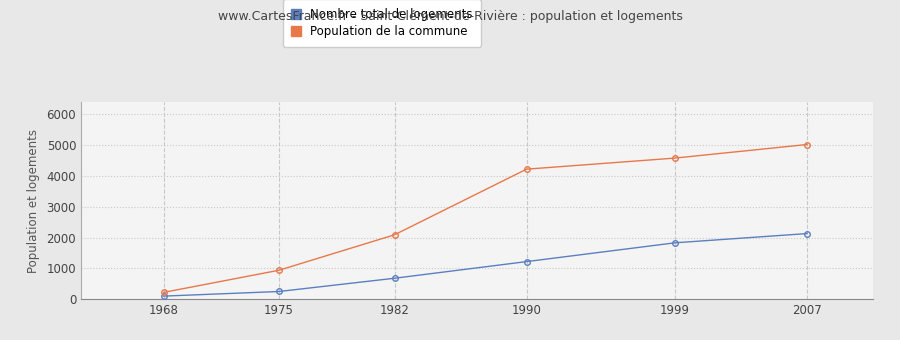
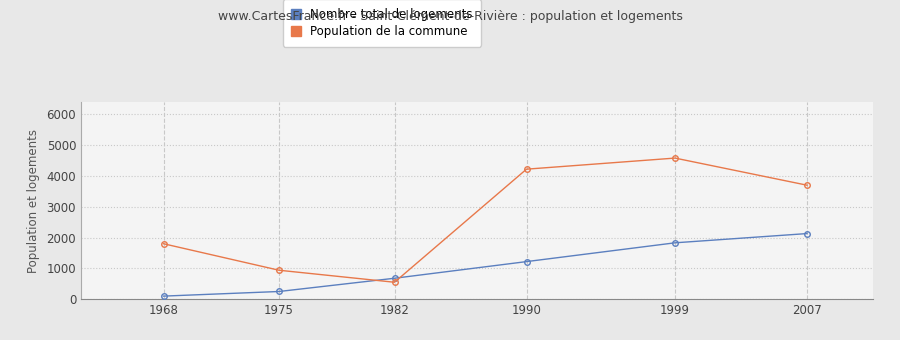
Population de la commune/1968: 220 -> 1800
Population de la commune/1982: 2090 -> 550
Population de la commune/2007: 5020 -> 3700
